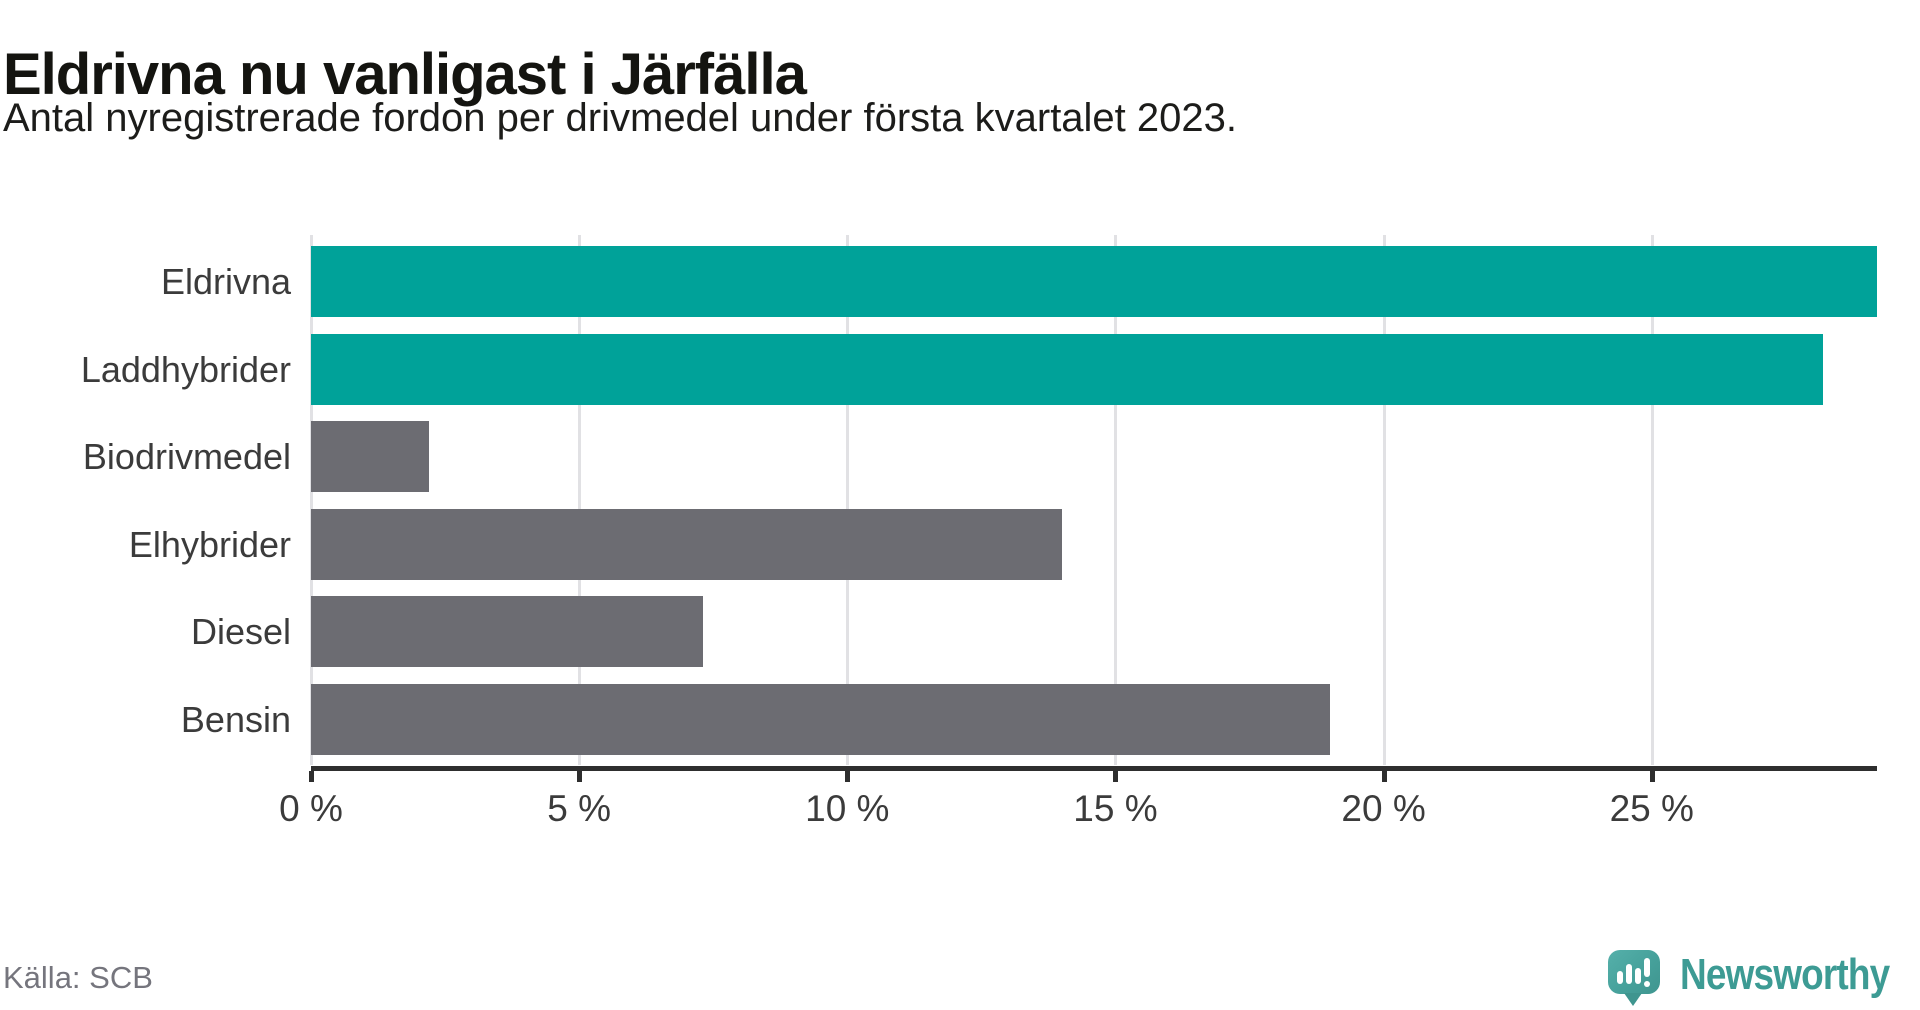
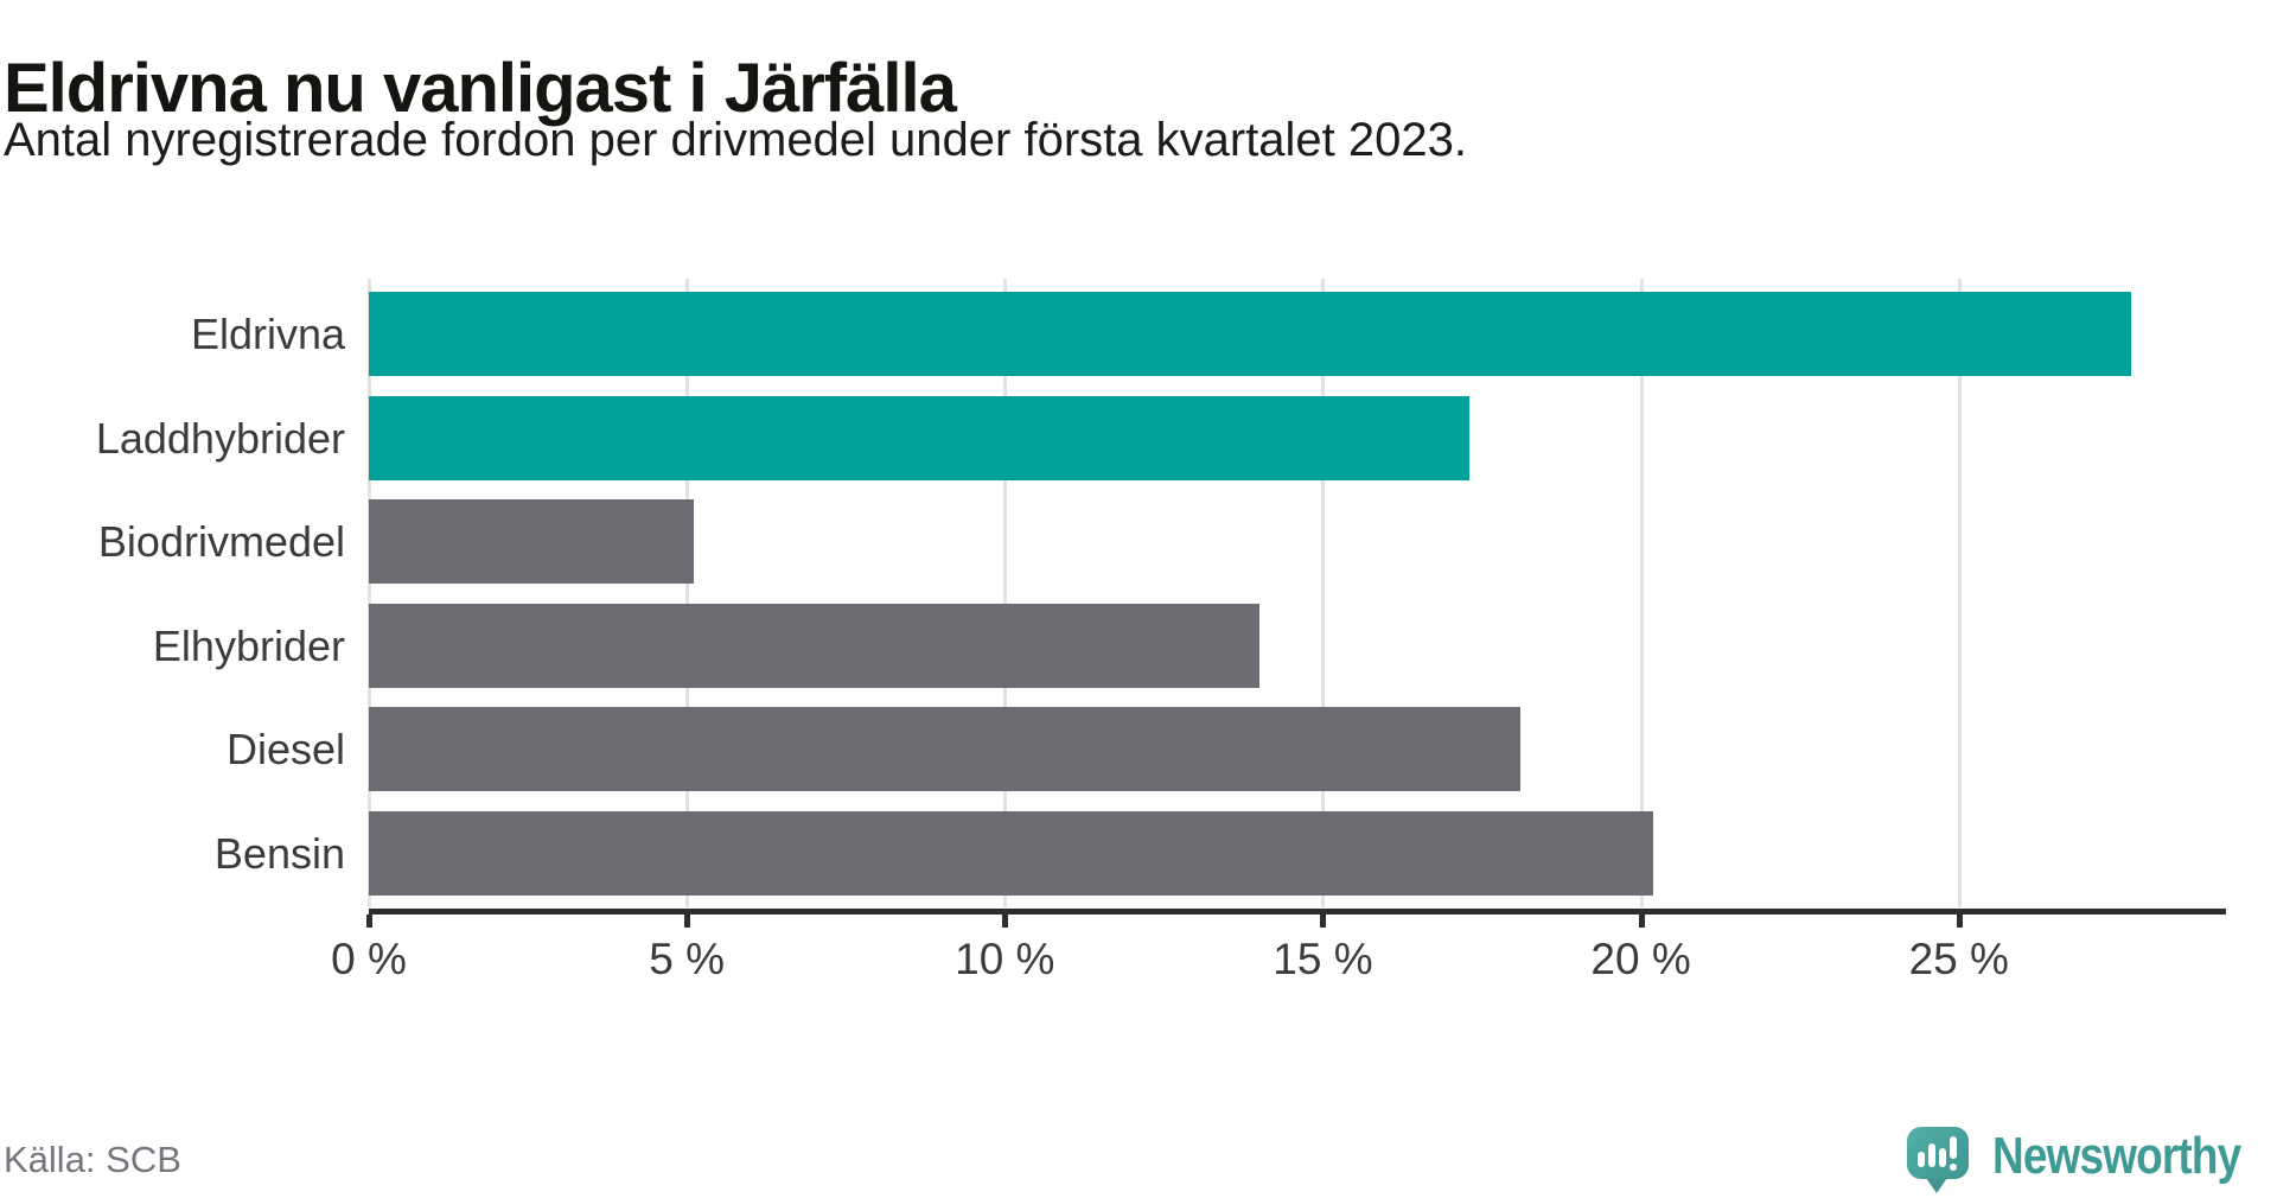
Eldrivna: 29.2% -> 27.7%
Laddhybrider: 28.2% -> 17.3%
Biodrivmedel: 2.2% -> 5.1%
Diesel: 7.3% -> 18.1%
Bensin: 19.0% -> 20.2%
